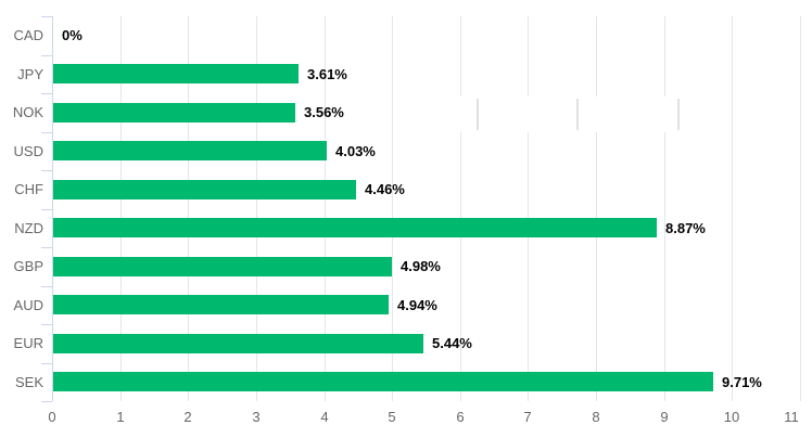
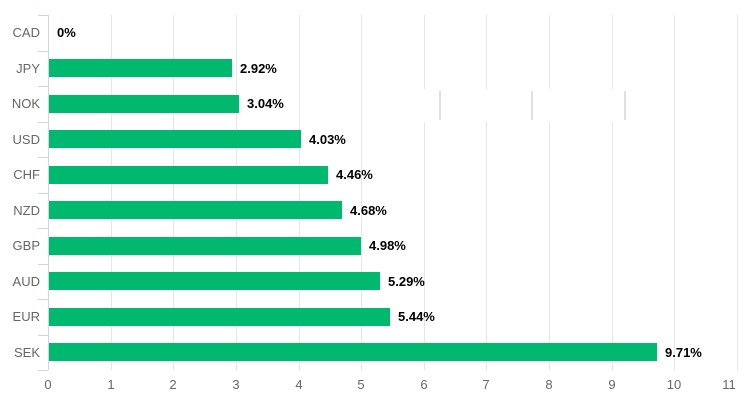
JPY: 3.61% -> 2.92%
NOK: 3.56% -> 3.04%
NZD: 8.87% -> 4.68%
AUD: 4.94% -> 5.29%
